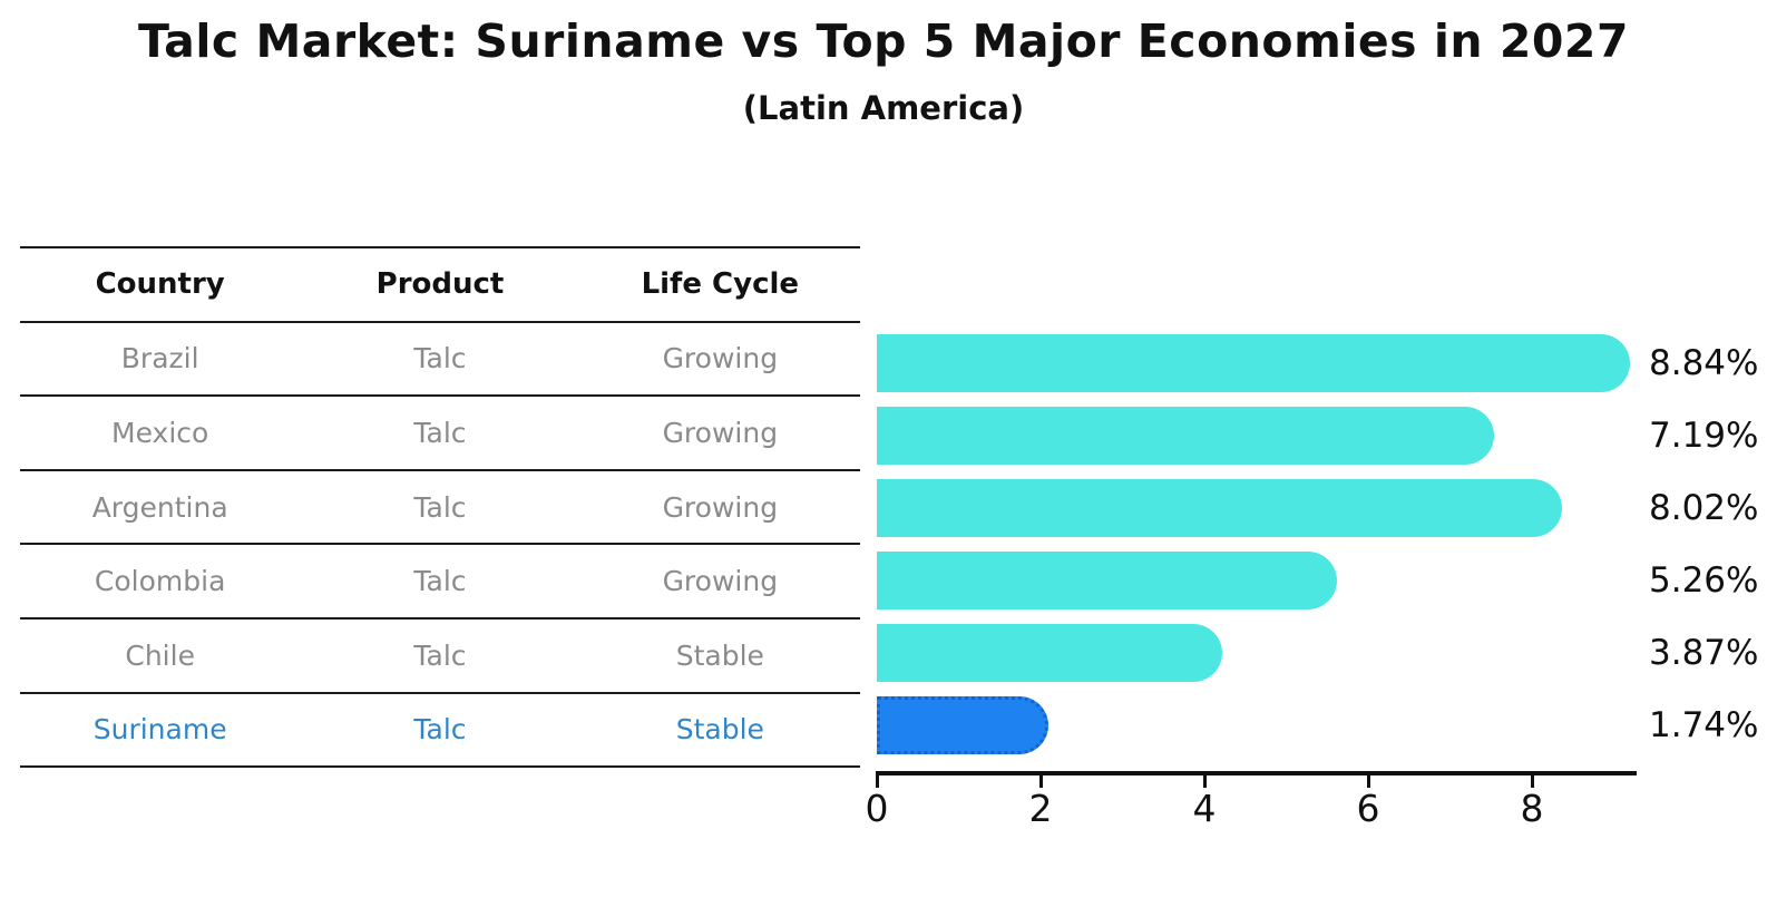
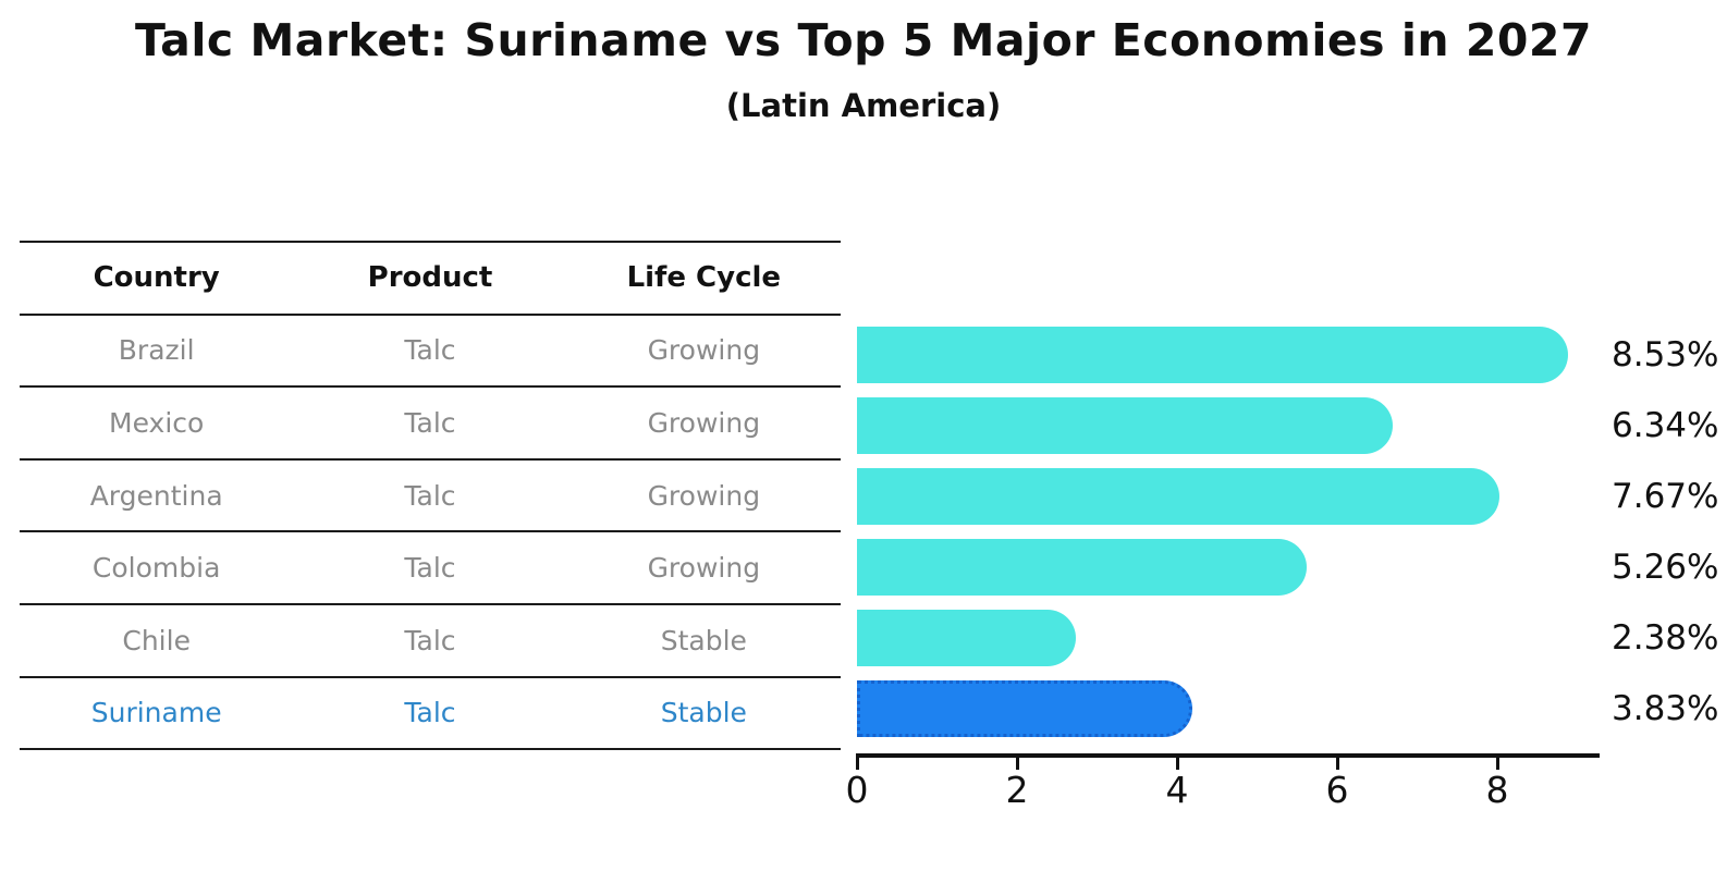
Brazil: 8.84% -> 8.53%
Mexico: 7.19% -> 6.34%
Argentina: 8.02% -> 7.67%
Chile: 3.87% -> 2.38%
Suriname: 1.74% -> 3.83%
